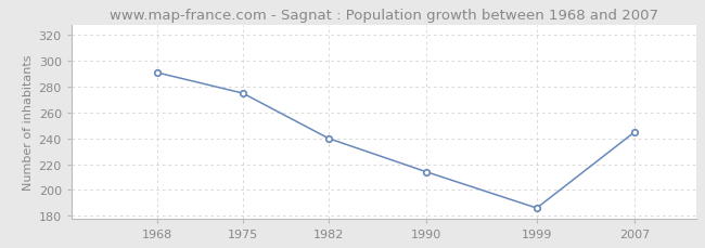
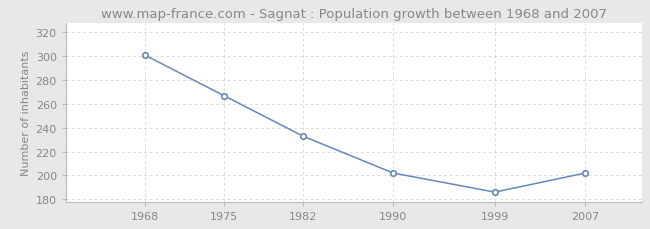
1968: 291 -> 301
1975: 275 -> 267
1982: 240 -> 233
1990: 214 -> 202
2007: 245 -> 202
